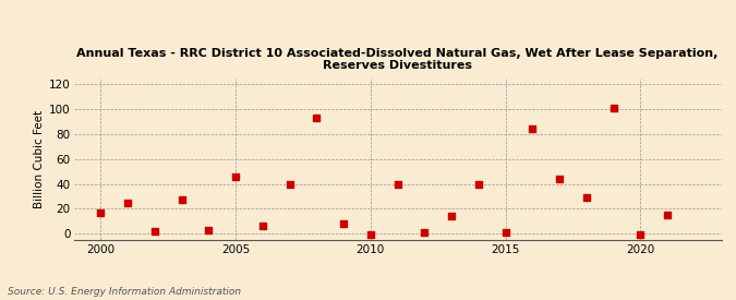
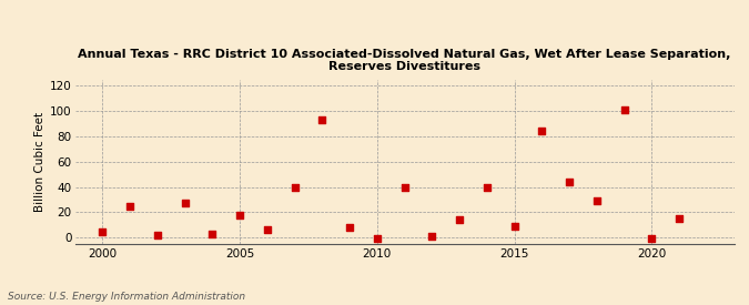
2000: 17 -> 5
2005: 46 -> 18
2015: 1 -> 9
